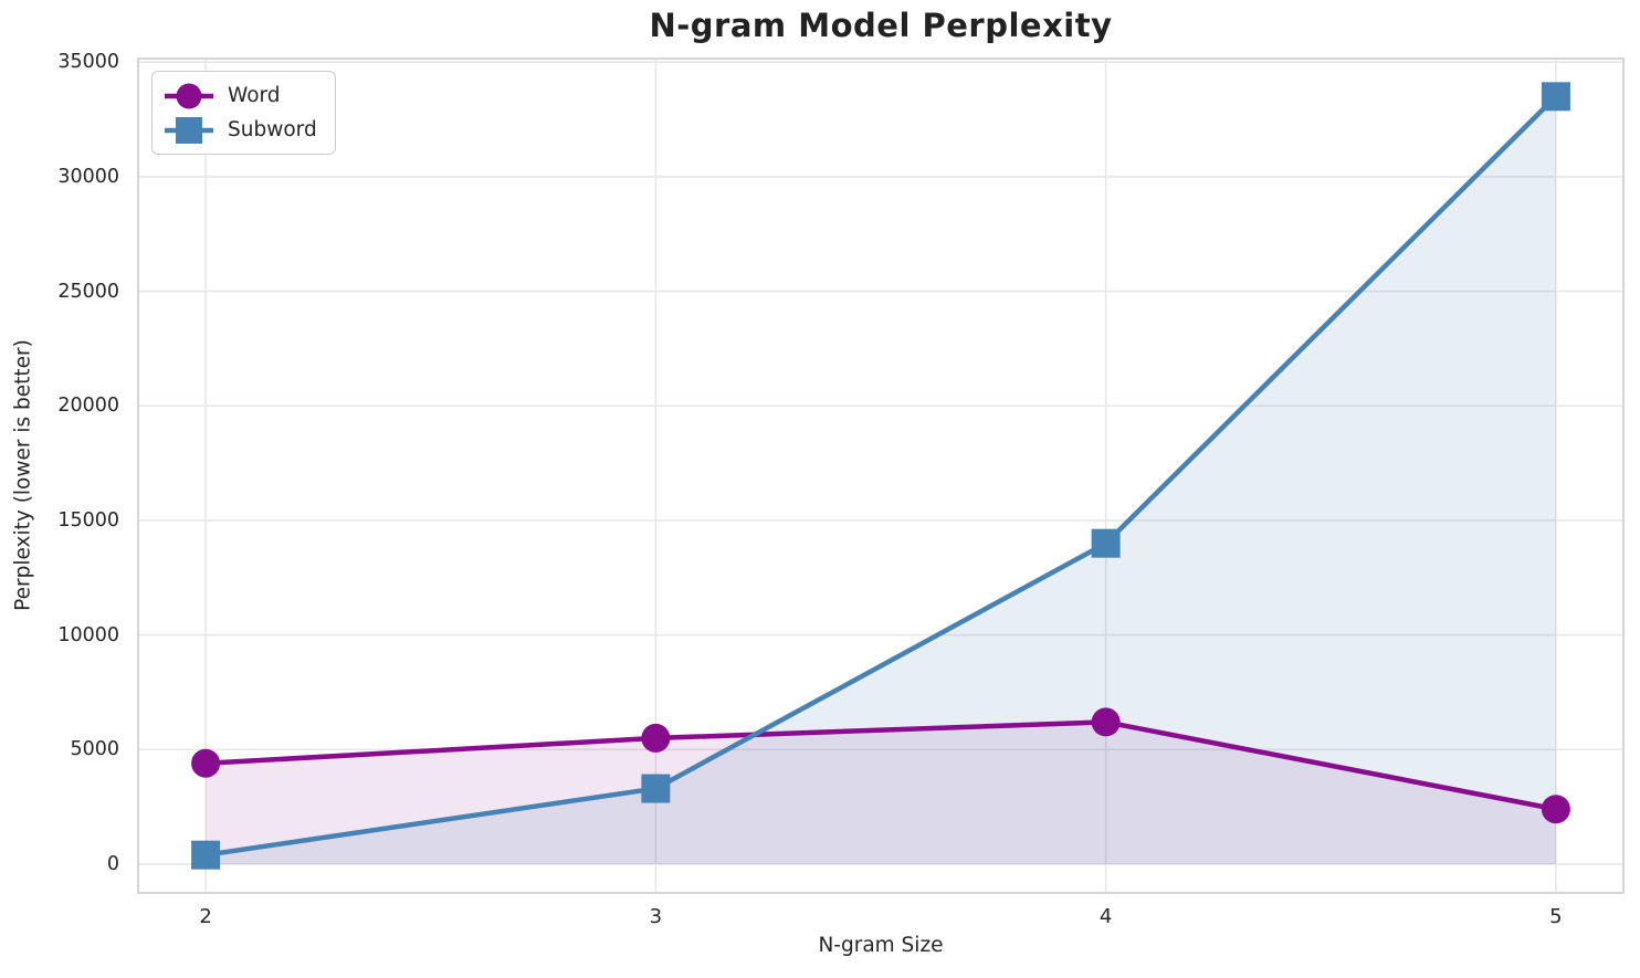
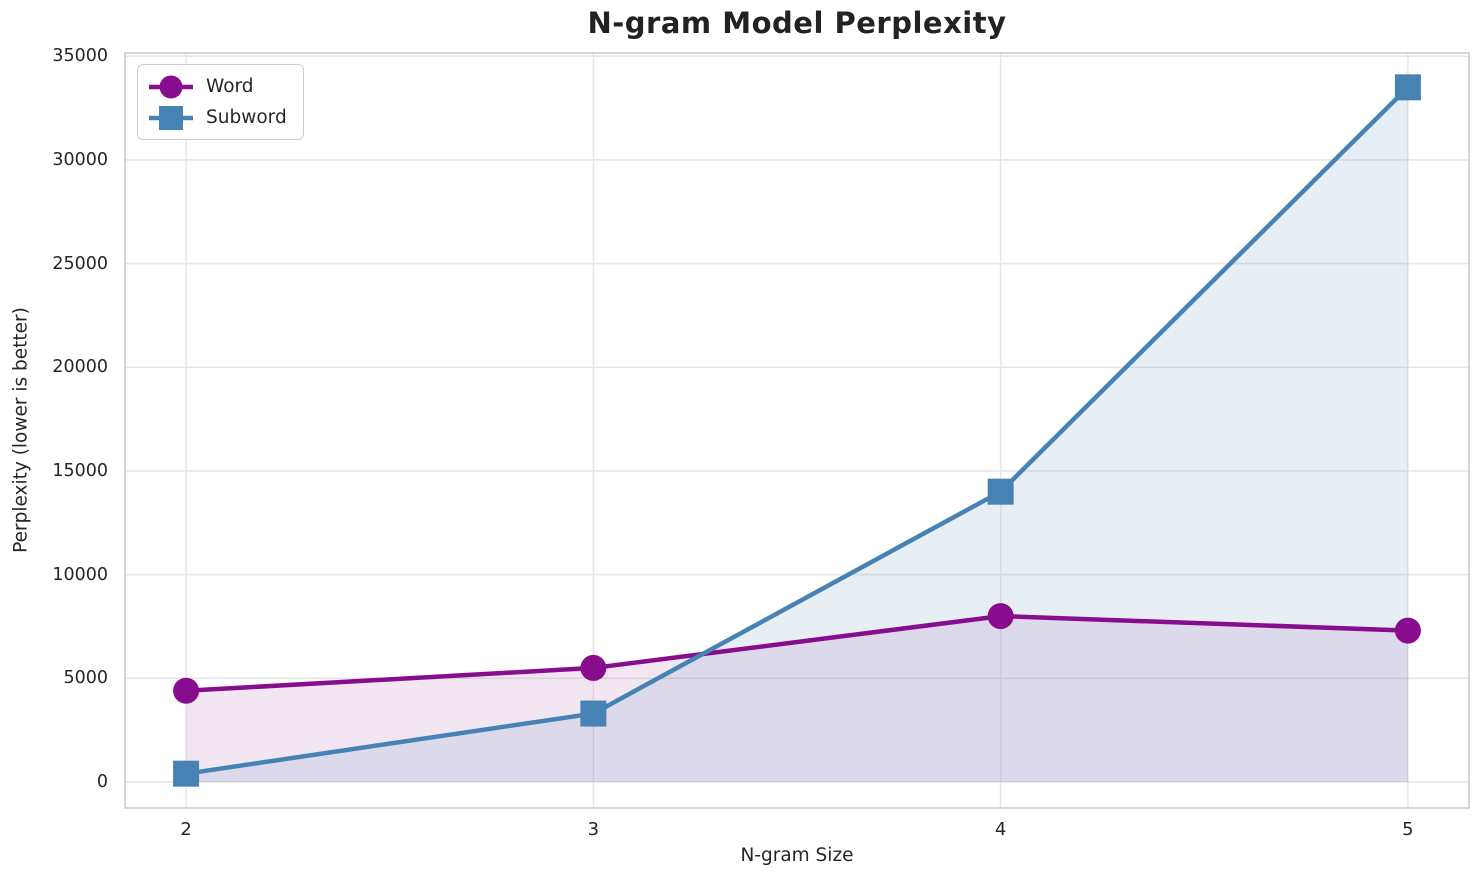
Word/4: 6200 -> 8000
Word/5: 2400 -> 7300
